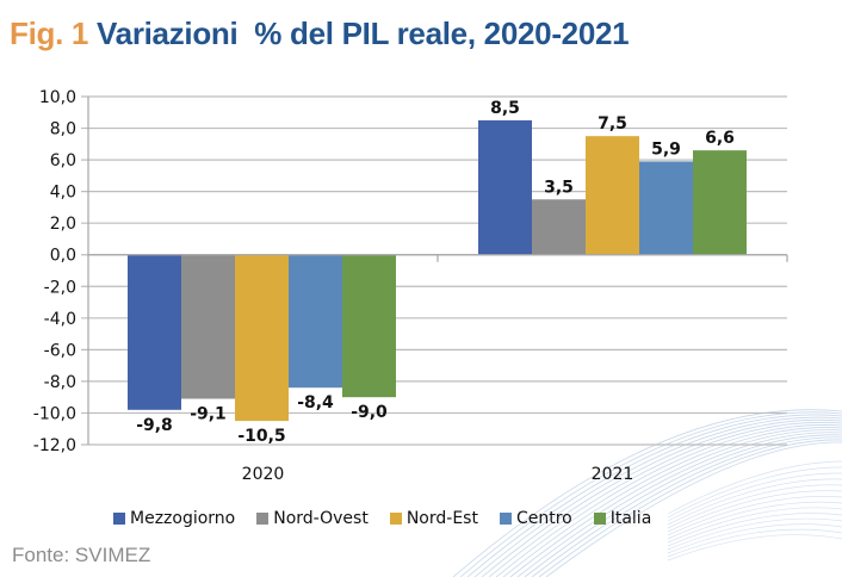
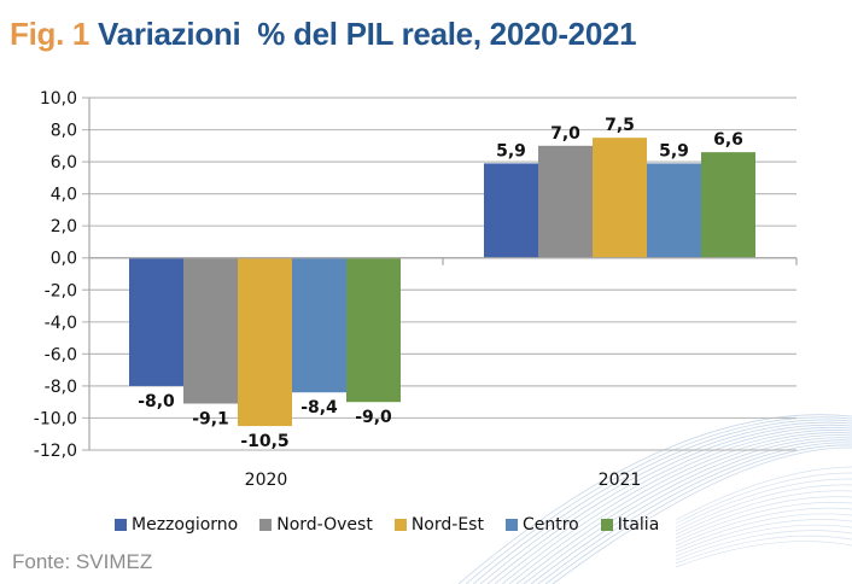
Mezzogiorno/2020: -9,8 -> -8,0
Mezzogiorno/2021: 8,5 -> 5,9
Nord-Ovest/2021: 3,5 -> 7,0
